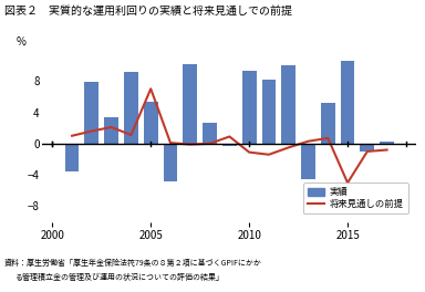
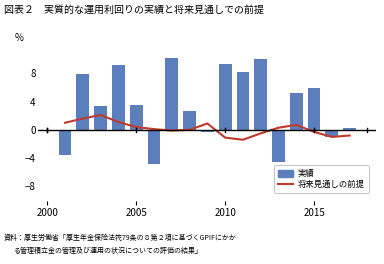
実績/2005: 5.4 -> 3.5
将来見通しの前提/2005: 7.0 -> 0.4
実績/2015: 10.6 -> 5.9
将来見通しの前提/2015: -5.0 -> -0.3
